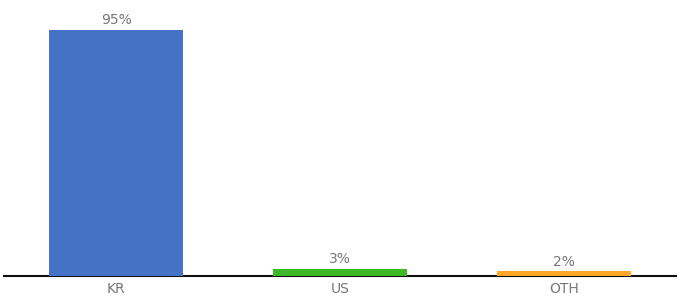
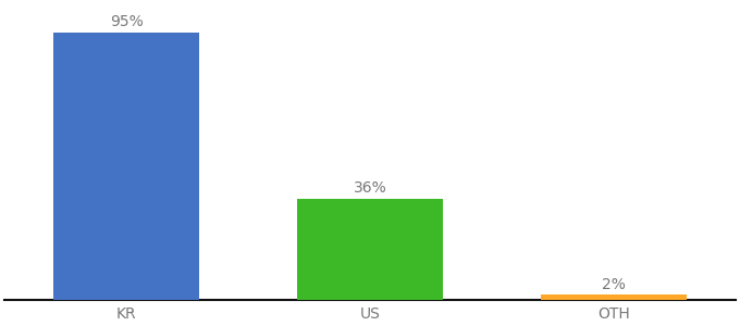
US: 3% -> 36%
